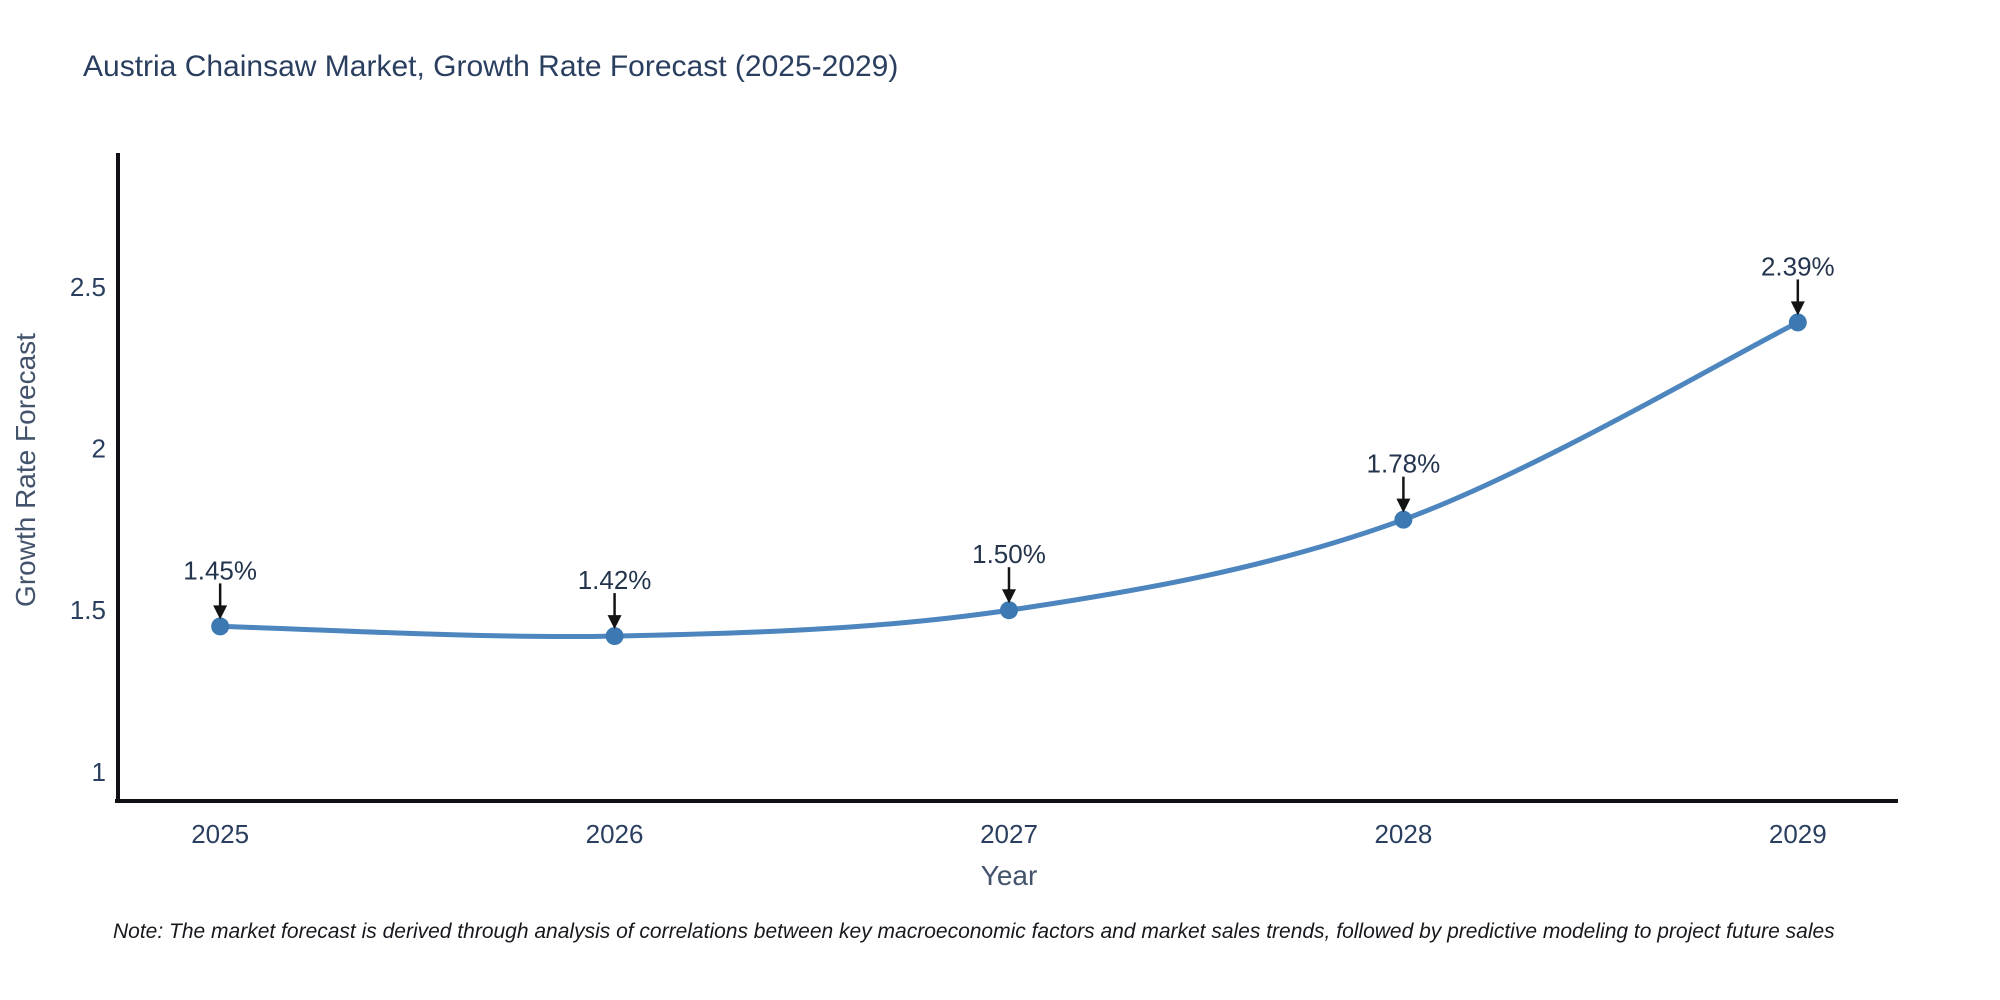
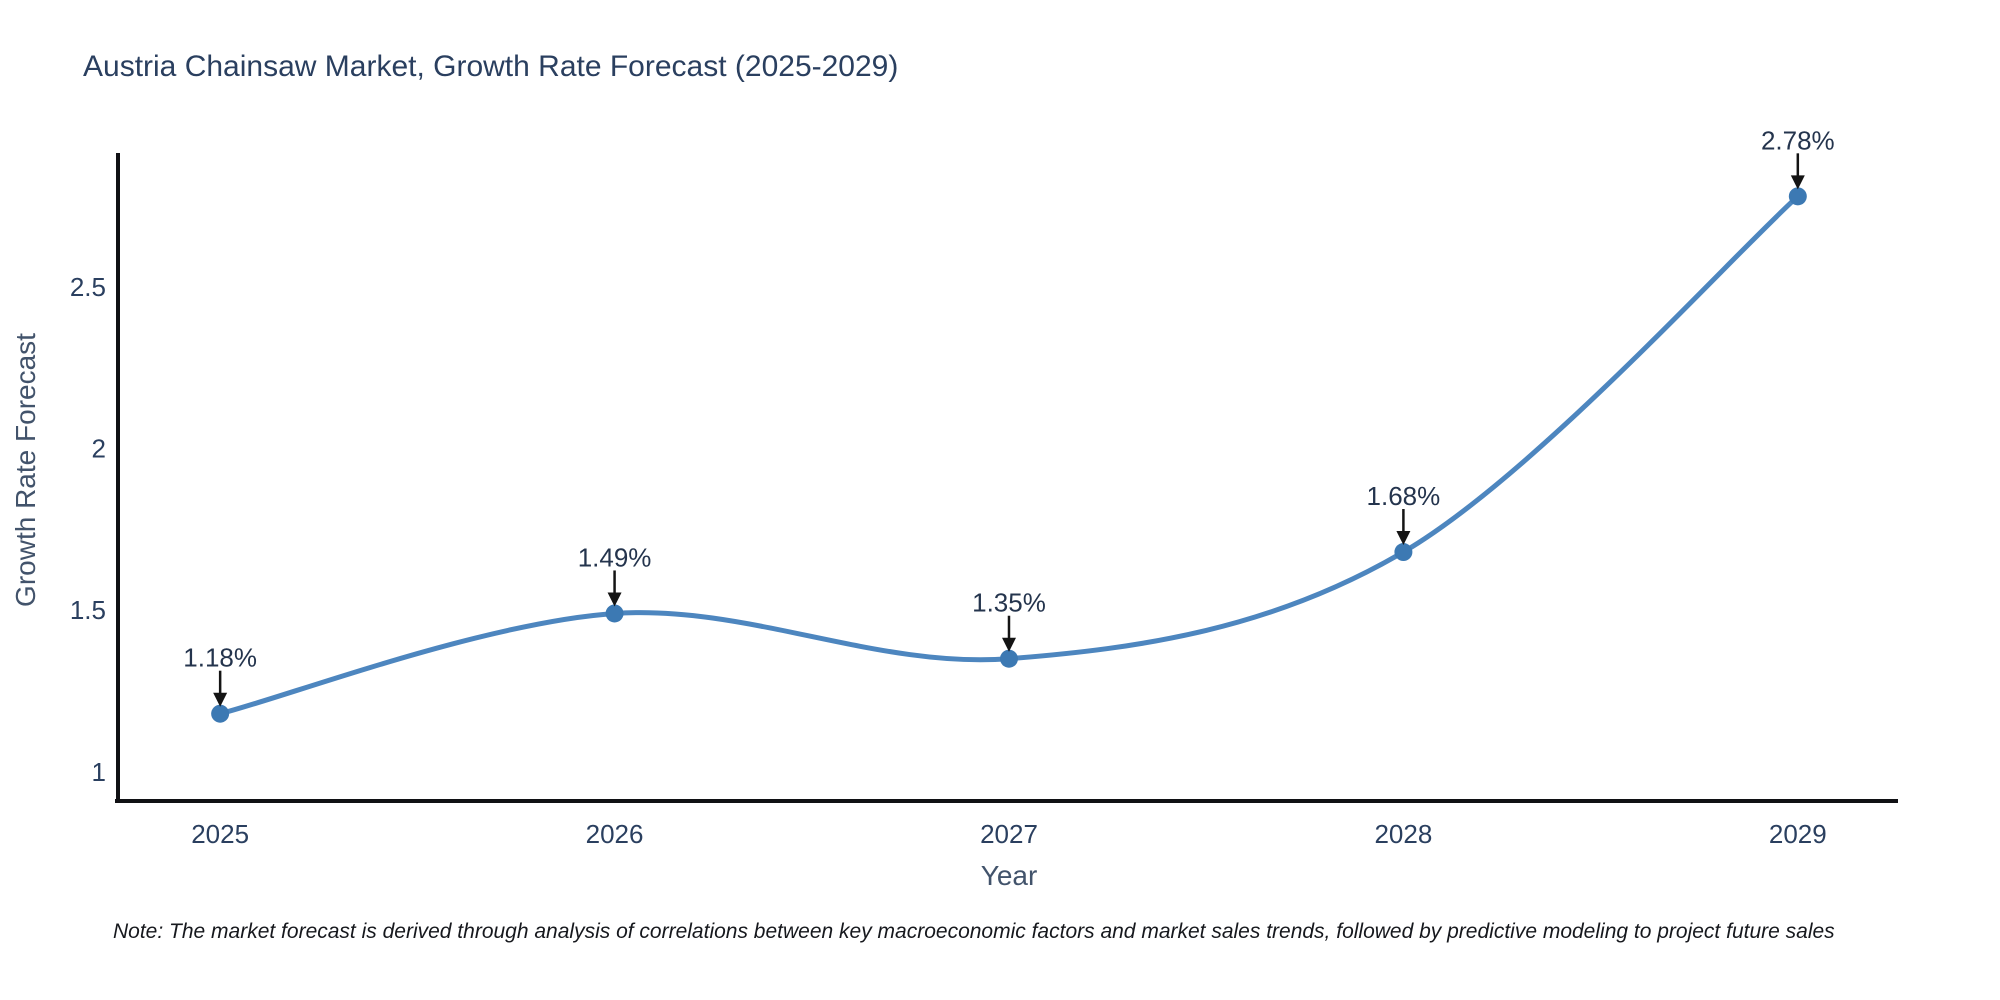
2025: 1.45% -> 1.18%
2026: 1.42% -> 1.49%
2027: 1.50% -> 1.35%
2028: 1.78% -> 1.68%
2029: 2.39% -> 2.78%
